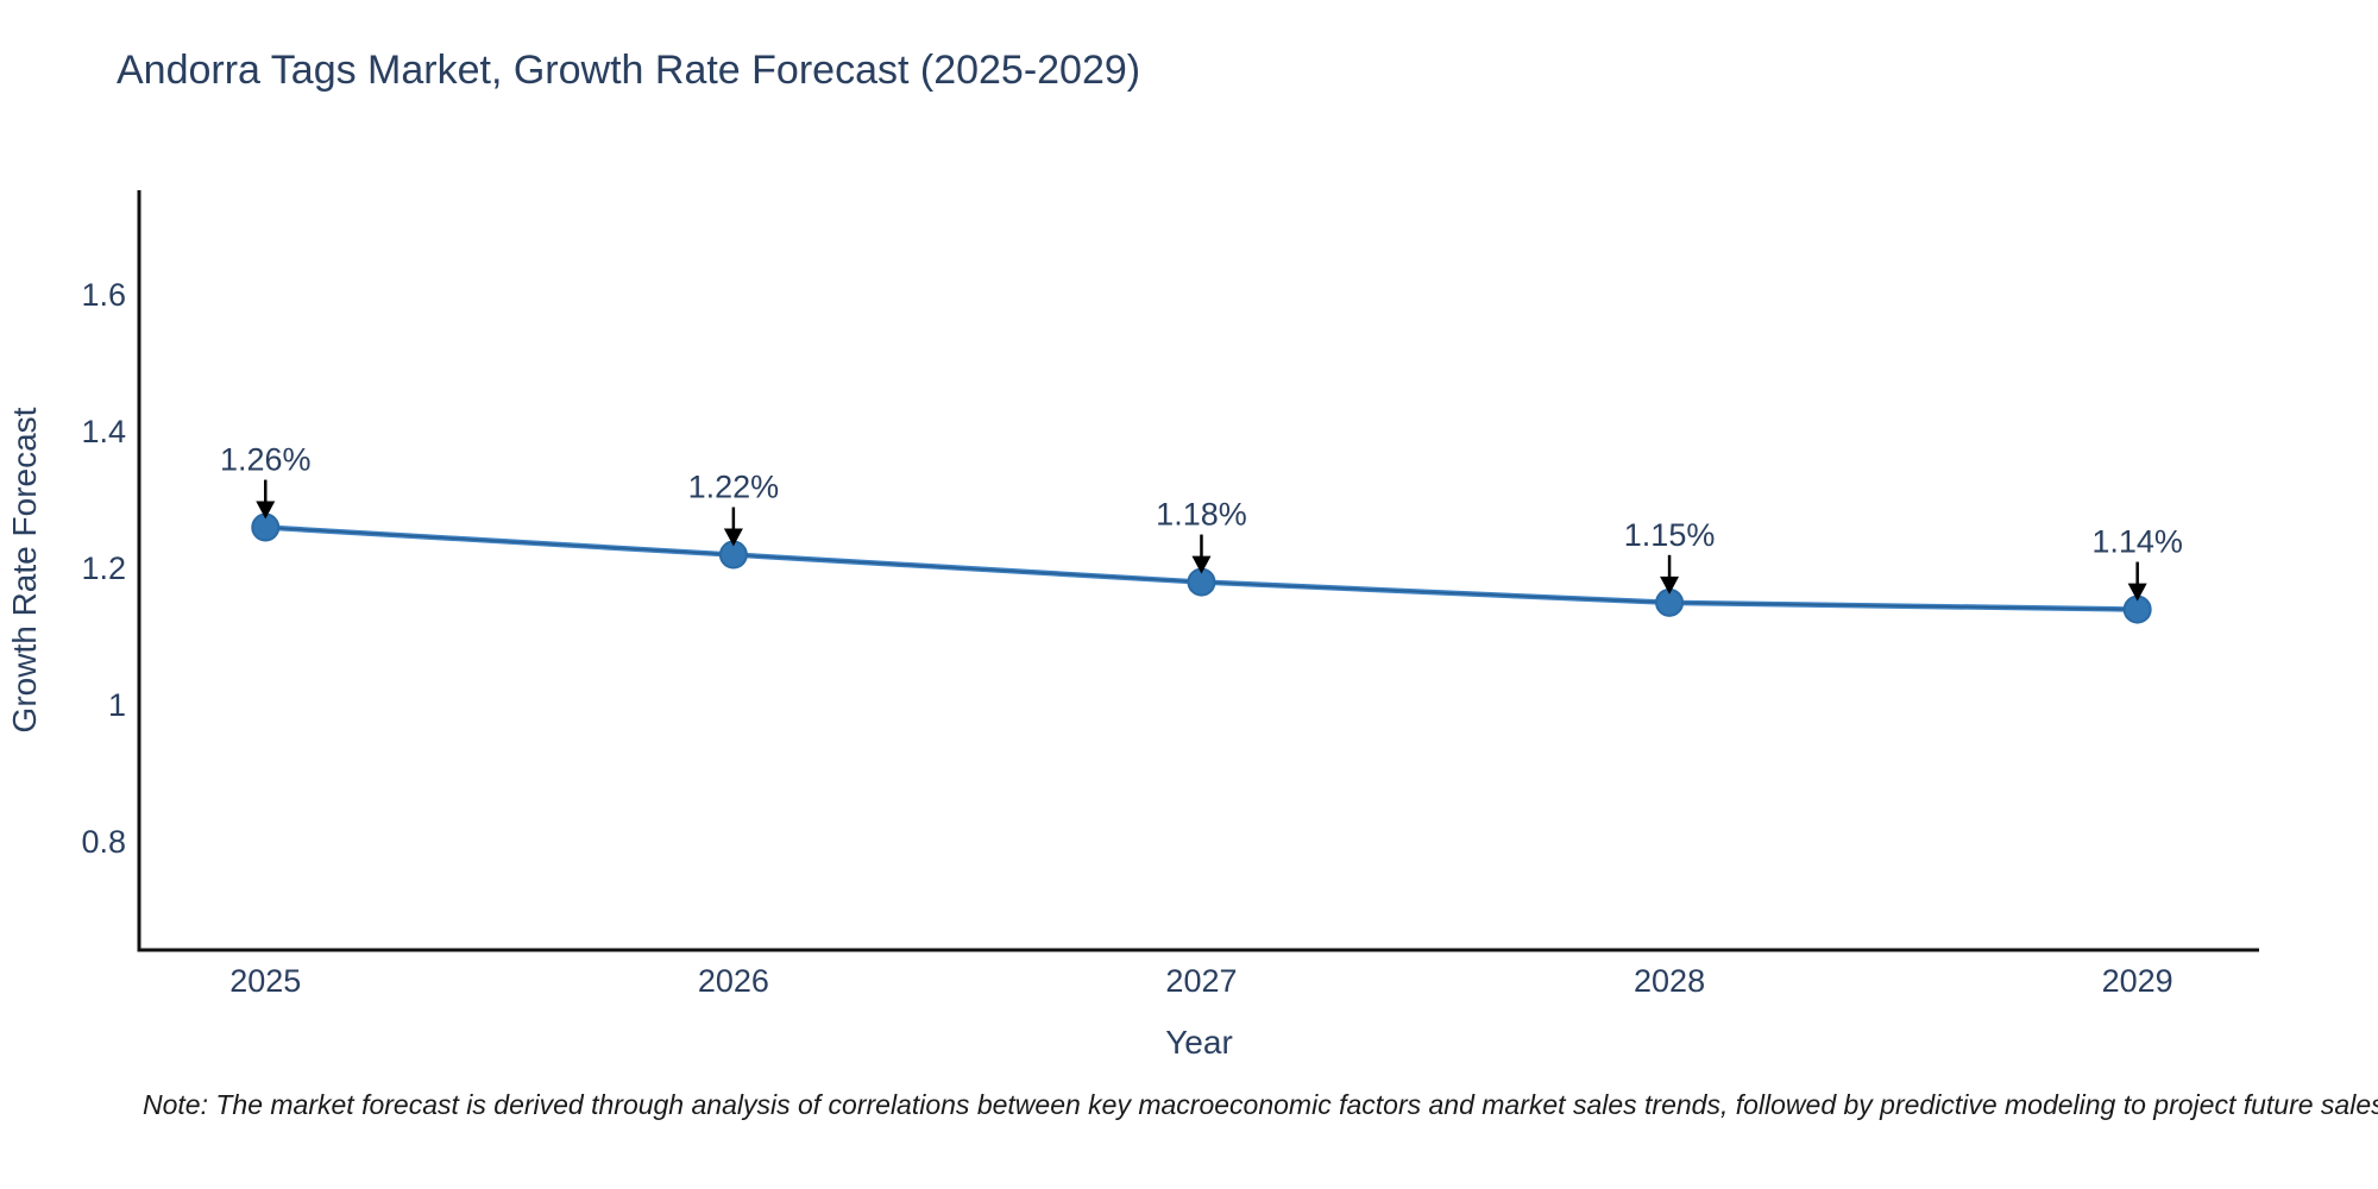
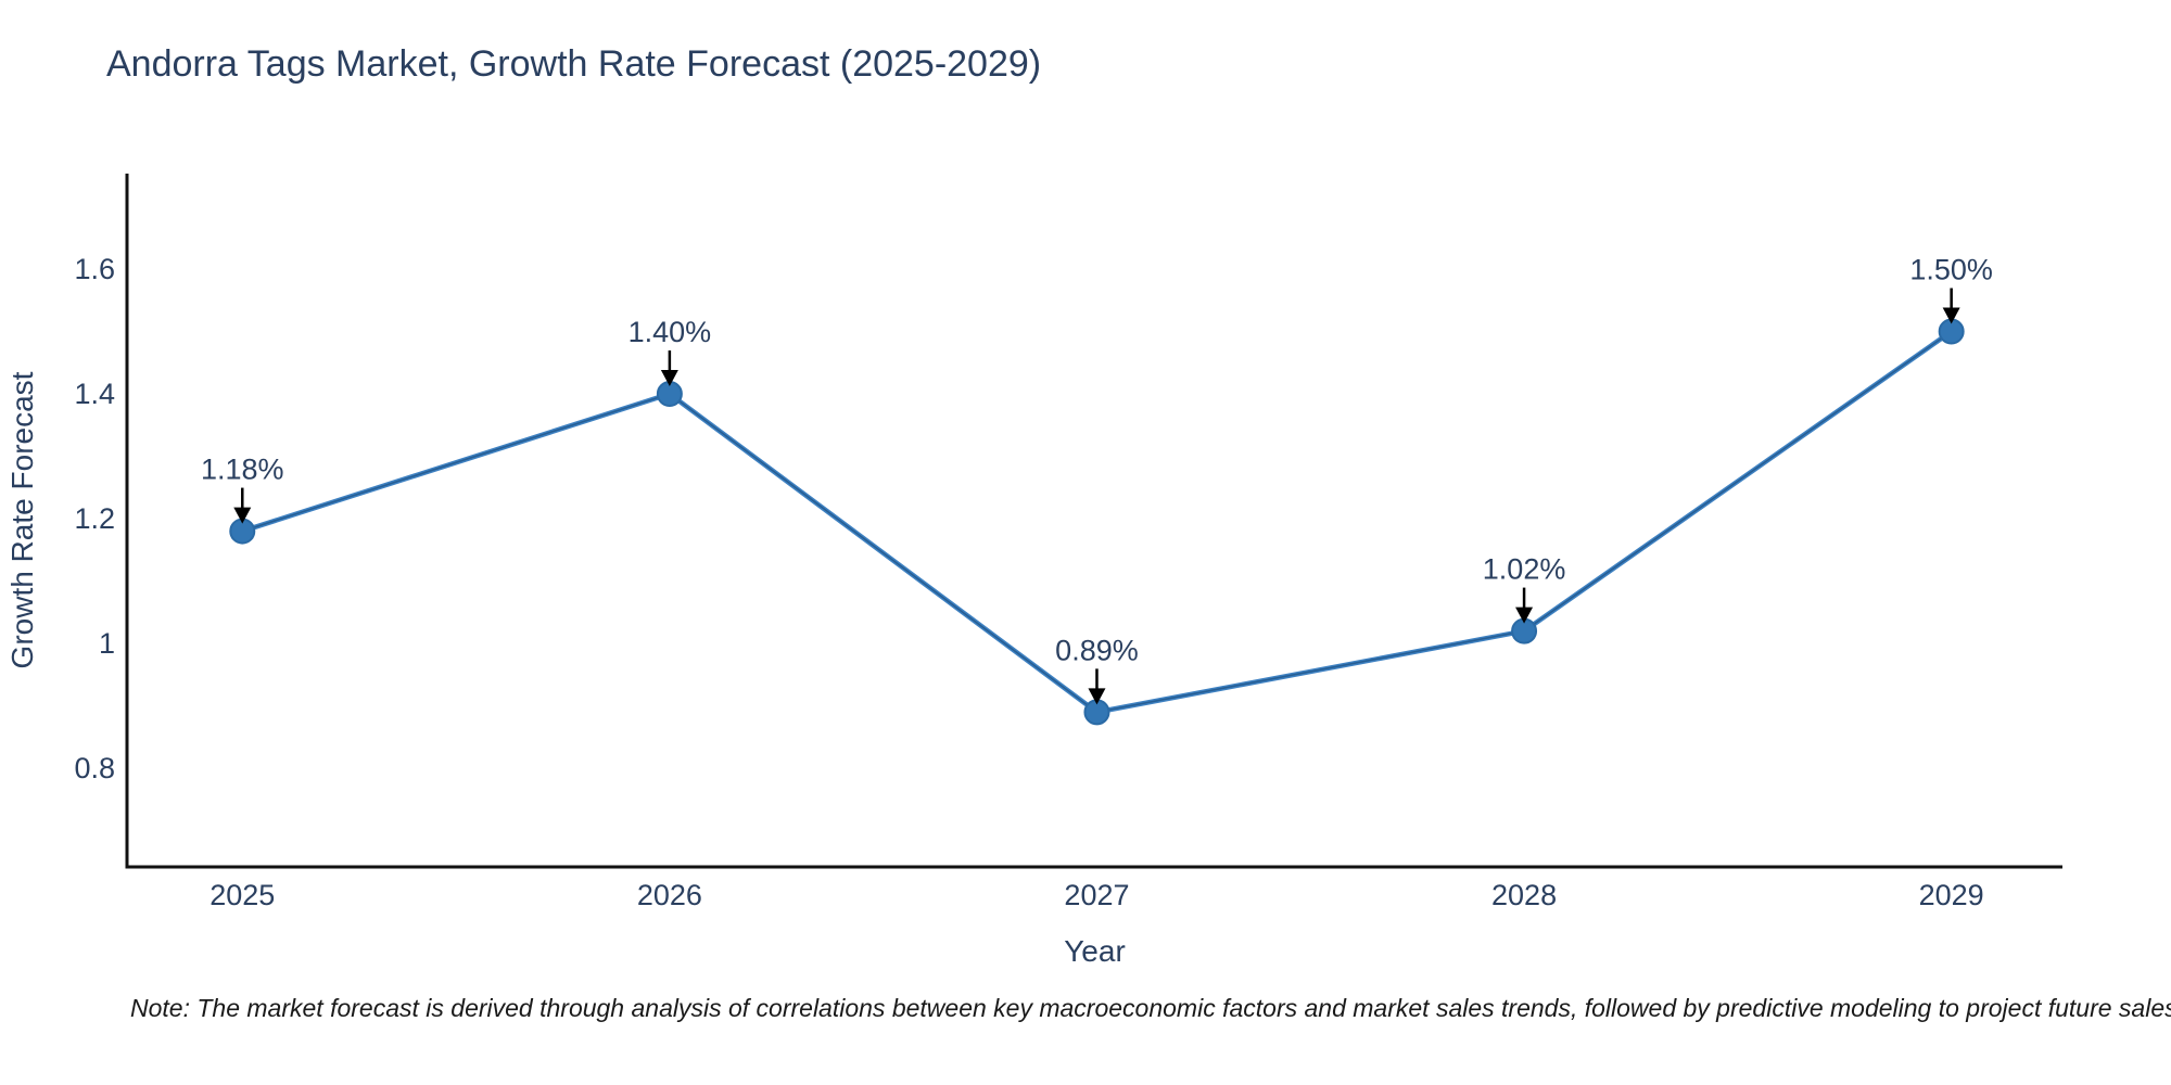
2025: 1.26% -> 1.18%
2026: 1.22% -> 1.40%
2027: 1.18% -> 0.89%
2028: 1.15% -> 1.02%
2029: 1.14% -> 1.50%
